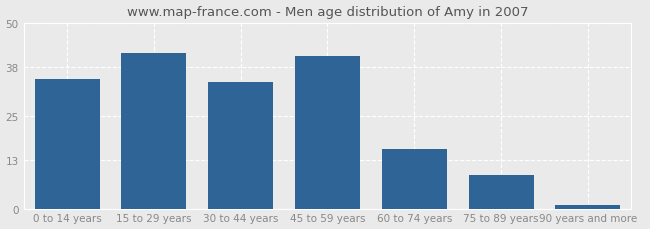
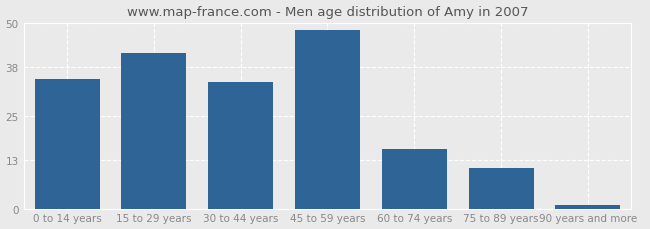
45 to 59 years: 41 -> 48
75 to 89 years: 9 -> 11
